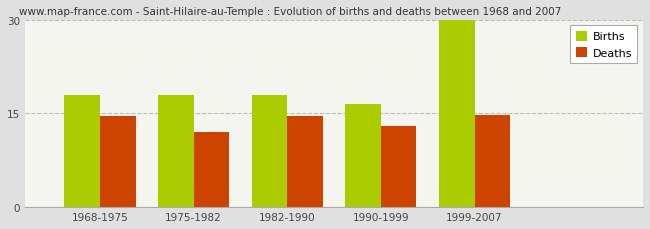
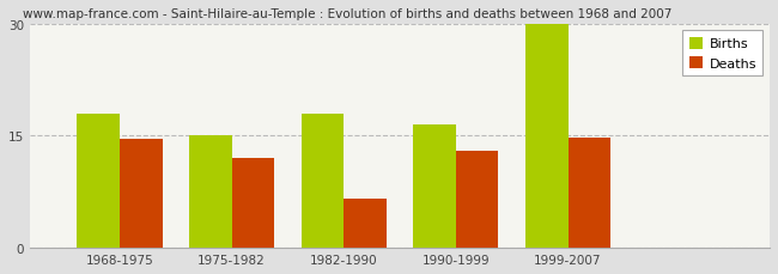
Births/1975-1982: 18.0 -> 15.0
Deaths/1982-1990: 14.5 -> 6.6
